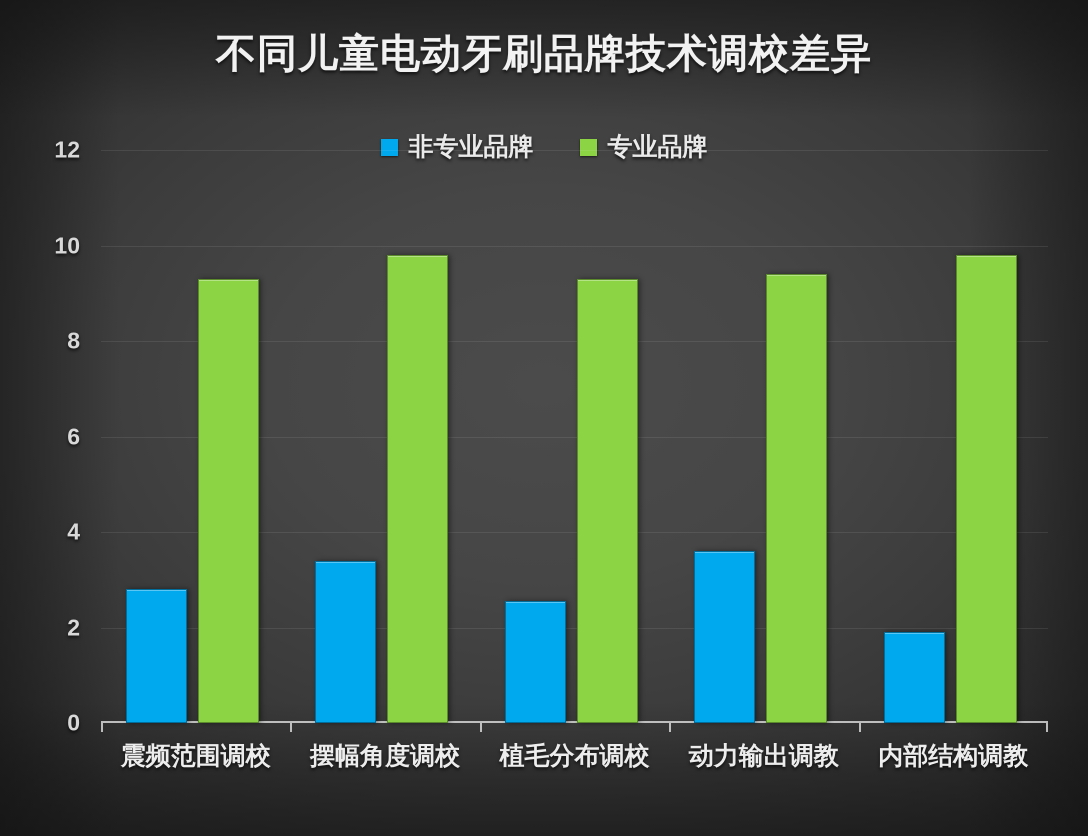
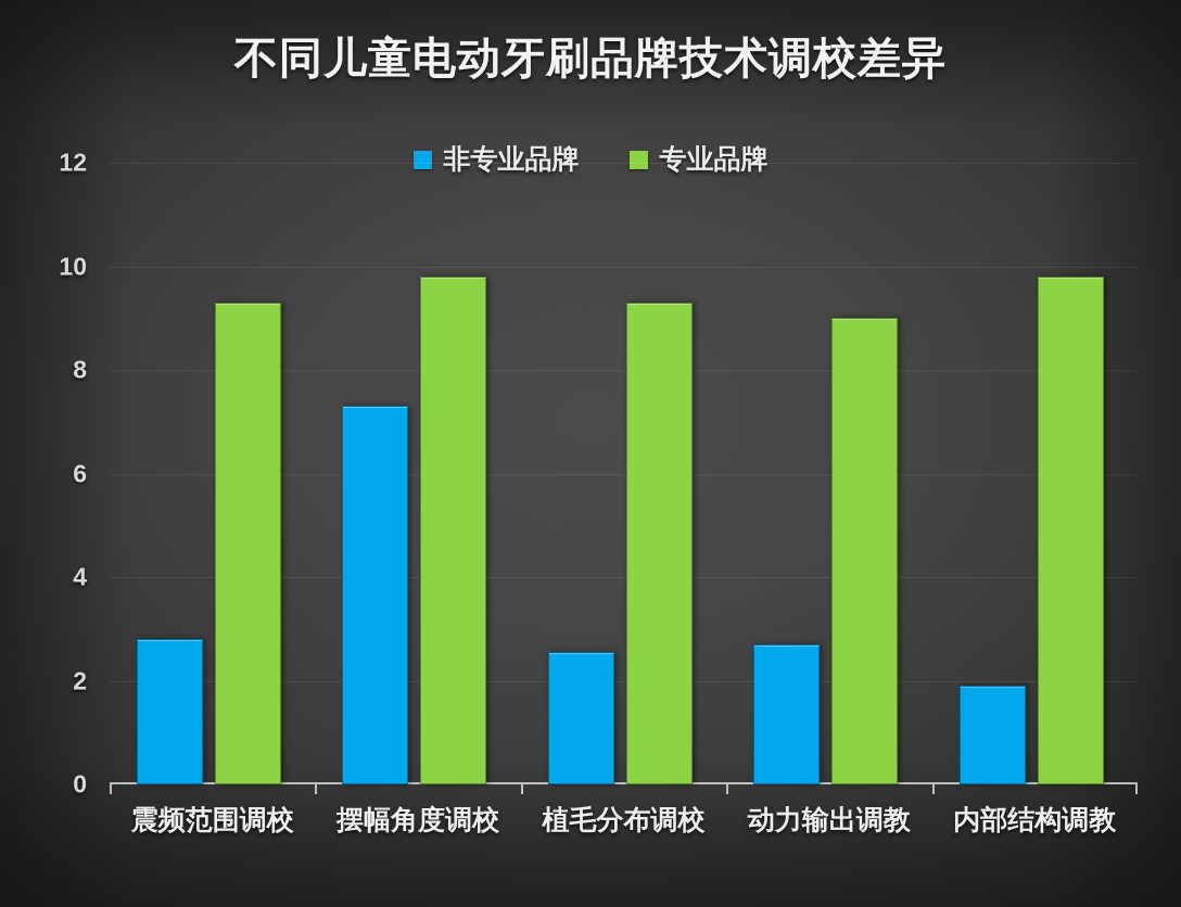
非专业品牌/摆幅角度调校: 3.4 -> 7.3
非专业品牌/动力输出调教: 3.6 -> 2.7
专业品牌/动力输出调教: 9.4 -> 9.0
